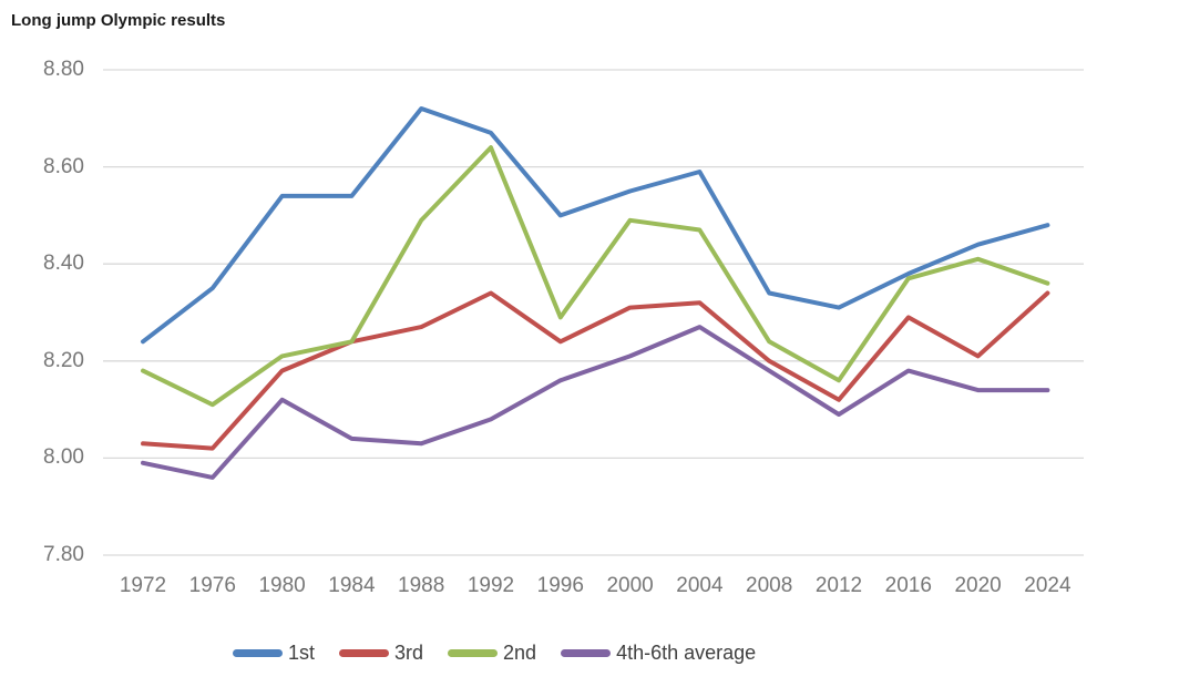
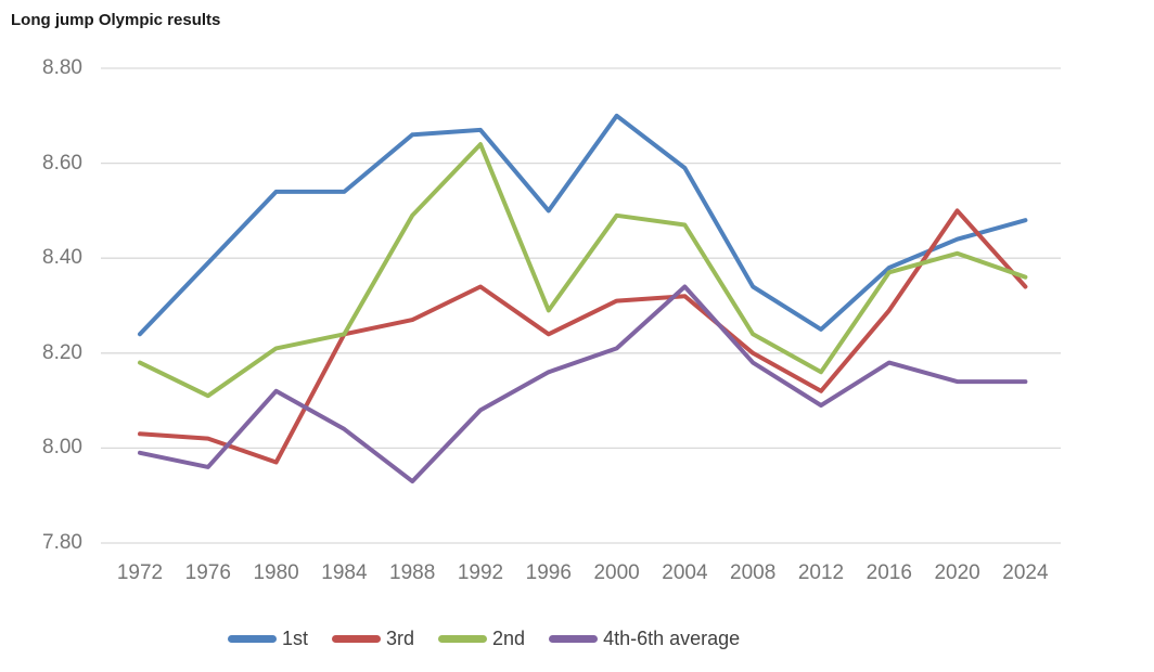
1st/1976: 8.35 -> 8.39
3rd/1980: 8.18 -> 7.97
1st/1988: 8.72 -> 8.66
4th-6th average/1988: 8.03 -> 7.93
1st/2000: 8.55 -> 8.70
4th-6th average/2004: 8.27 -> 8.34
1st/2012: 8.31 -> 8.25
3rd/2020: 8.21 -> 8.50
